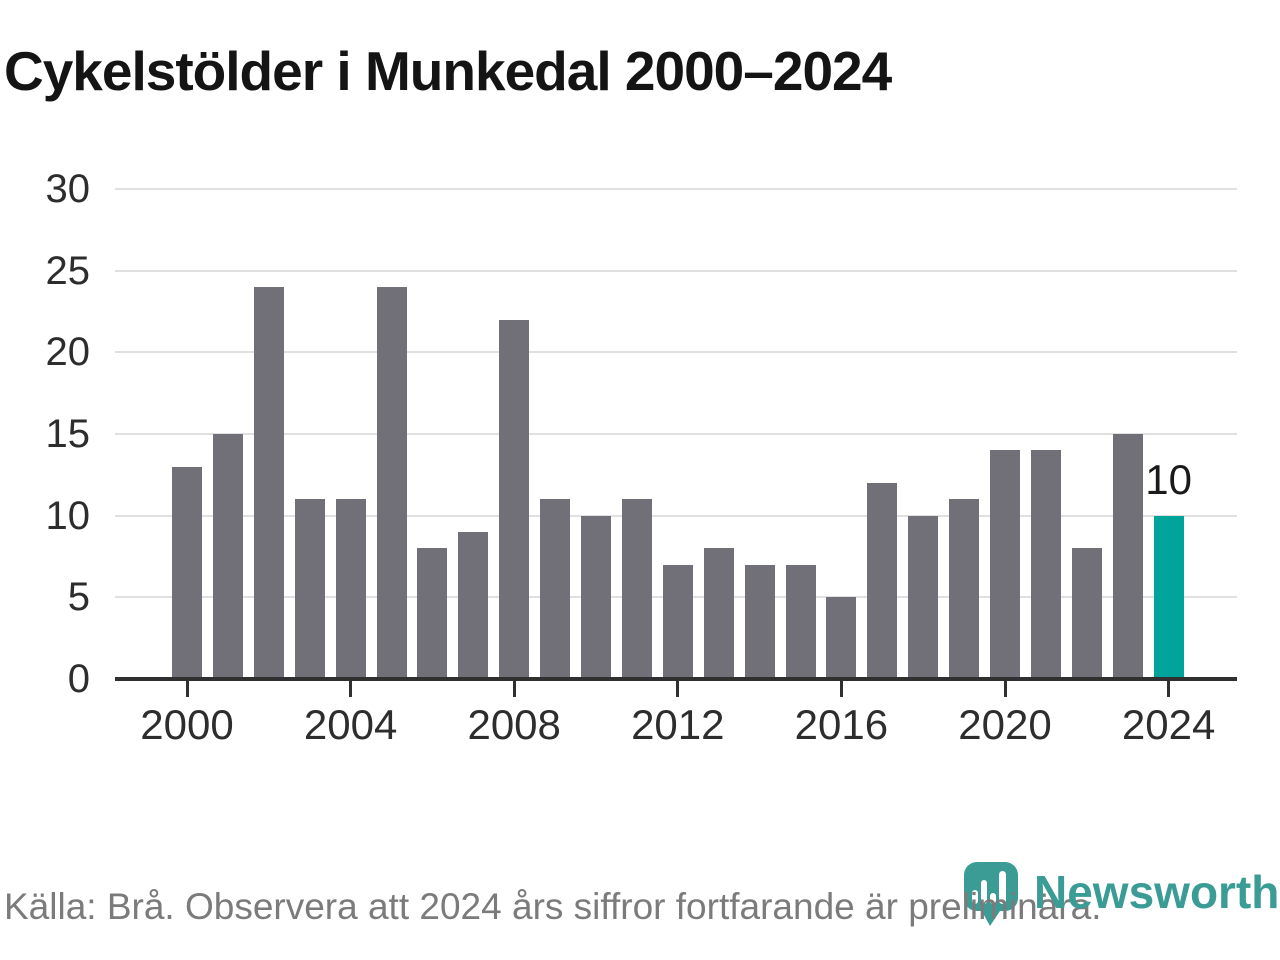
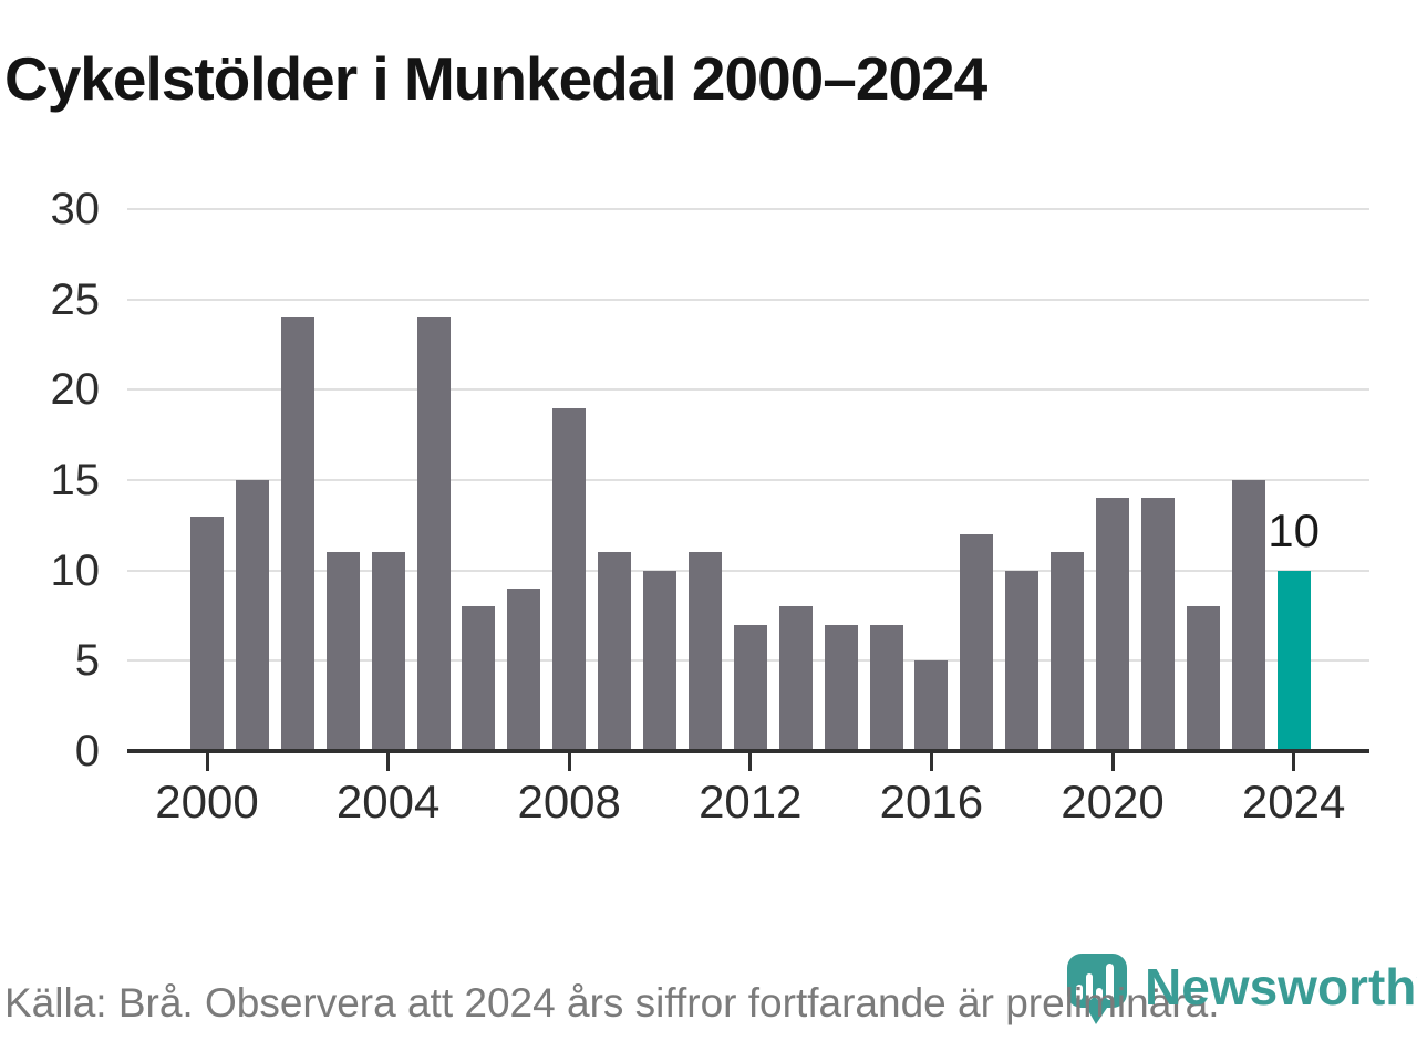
2008: 22 -> 19
